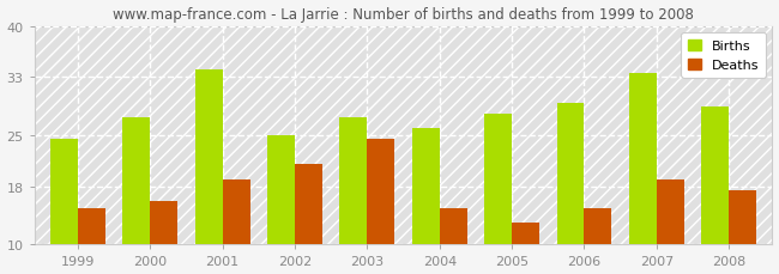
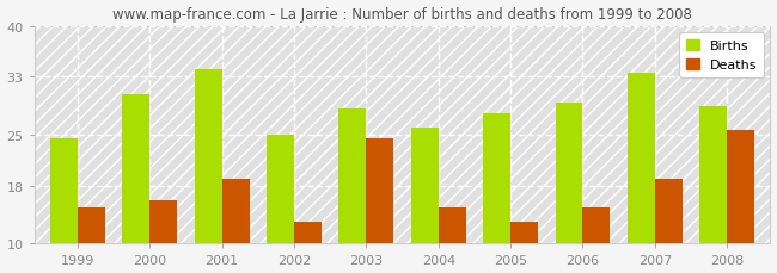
Births/2000: 27.5 -> 30.6
Deaths/2002: 21.0 -> 13.0
Births/2003: 27.5 -> 28.6
Deaths/2008: 17.5 -> 25.6
